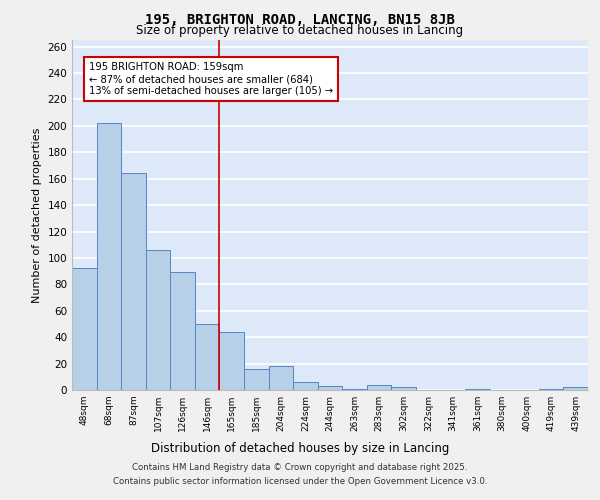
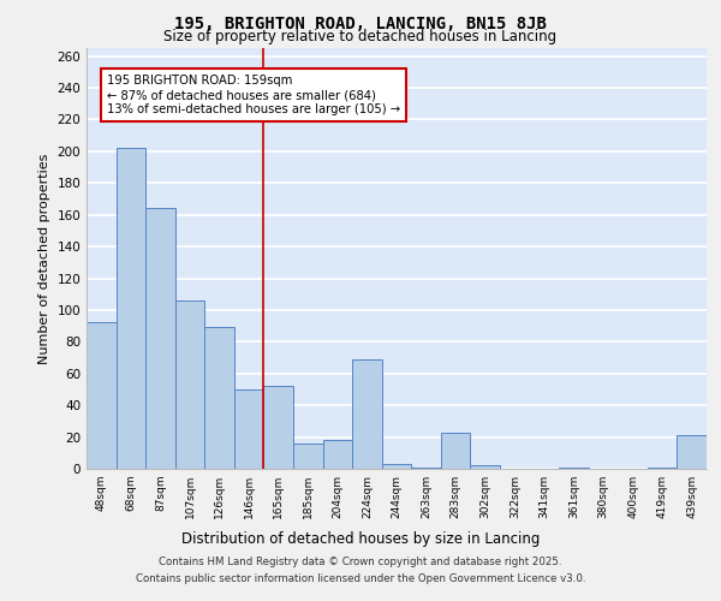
165sqm: 44 -> 52
224sqm: 6 -> 69
283sqm: 4 -> 23
439sqm: 2 -> 21
